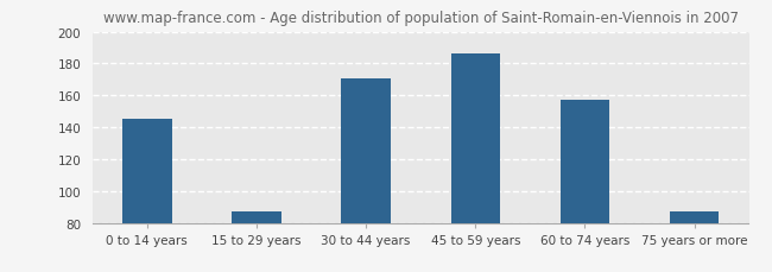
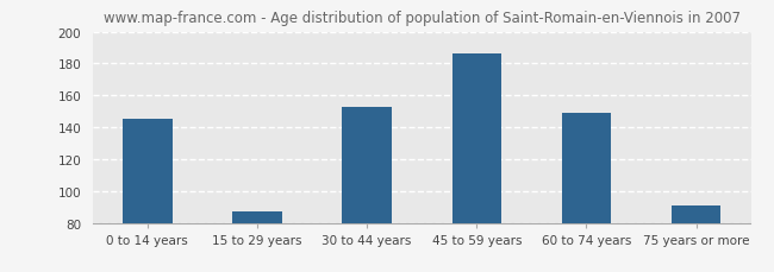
30 to 44 years: 171 -> 153
60 to 74 years: 157 -> 149
75 years or more: 87 -> 91
